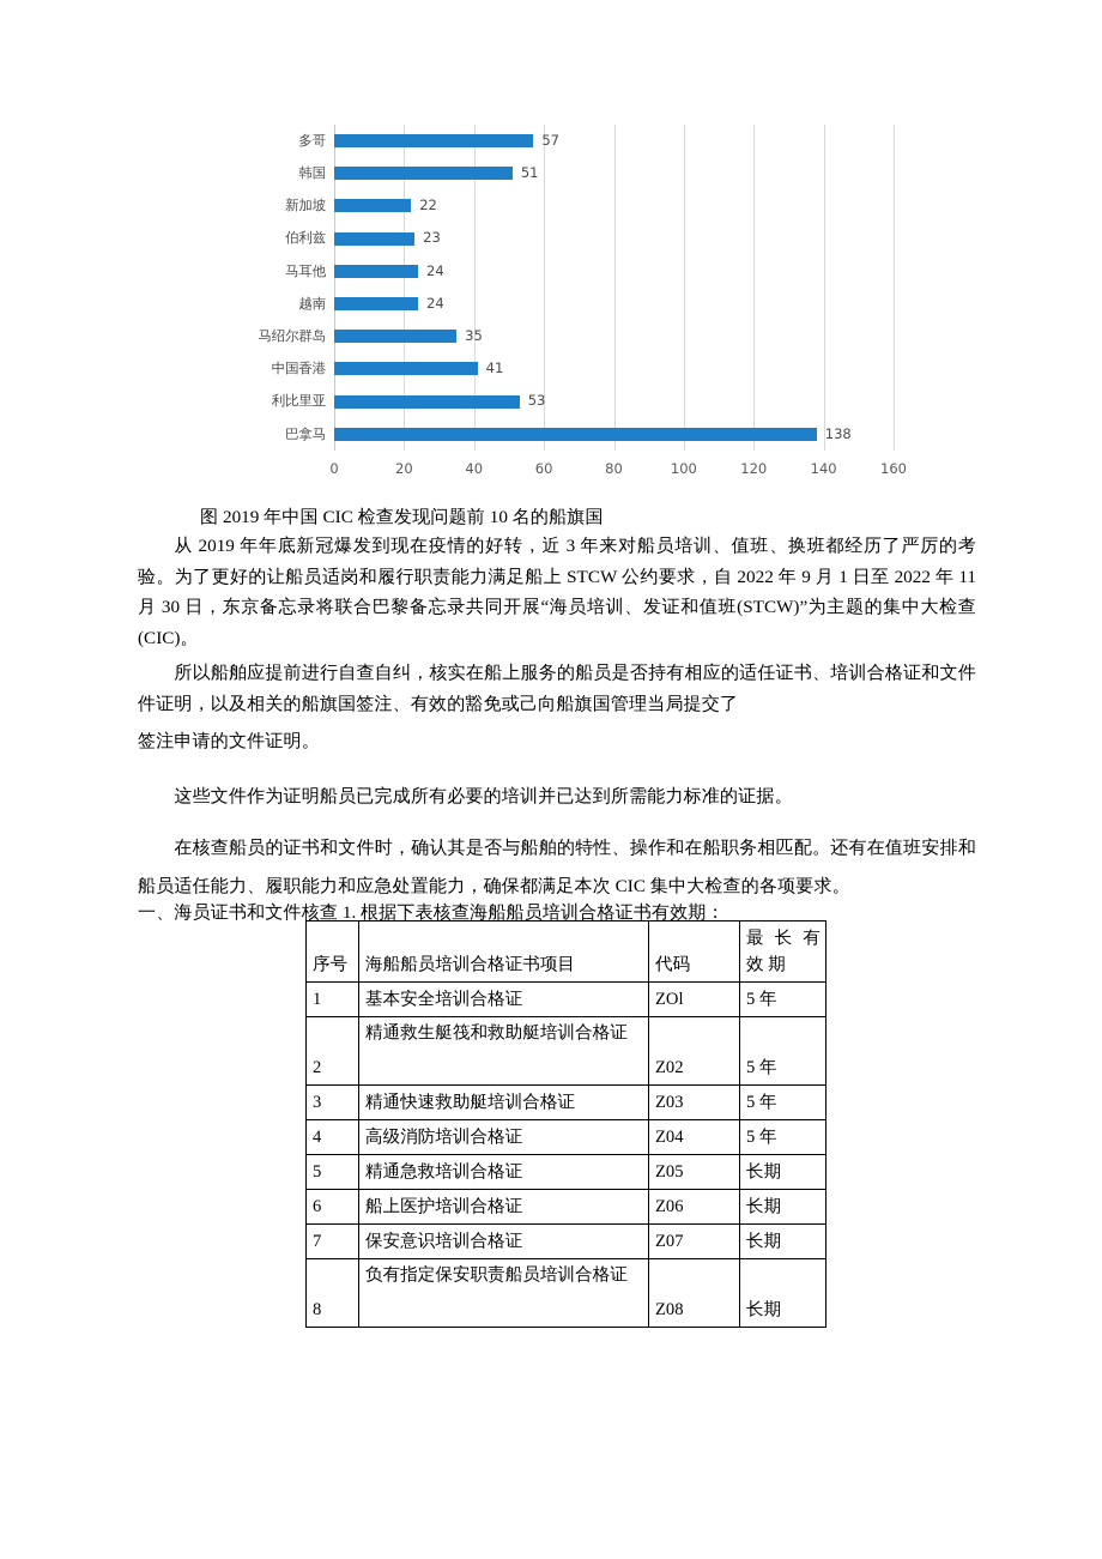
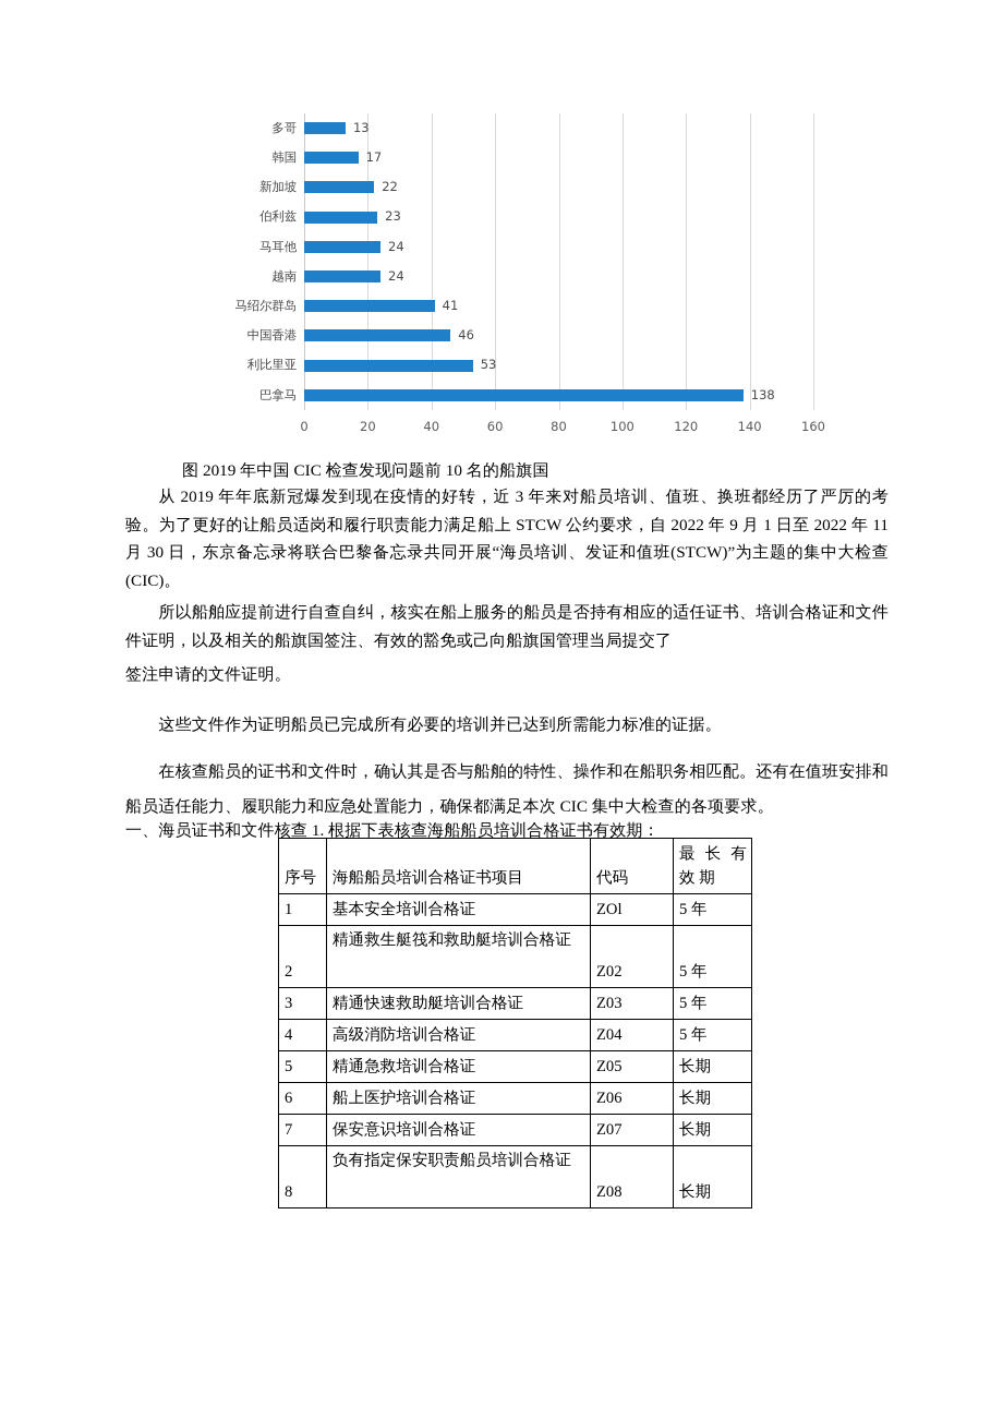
多哥: 57 -> 13
韩国: 51 -> 17
马绍尔群岛: 35 -> 41
中国香港: 41 -> 46
